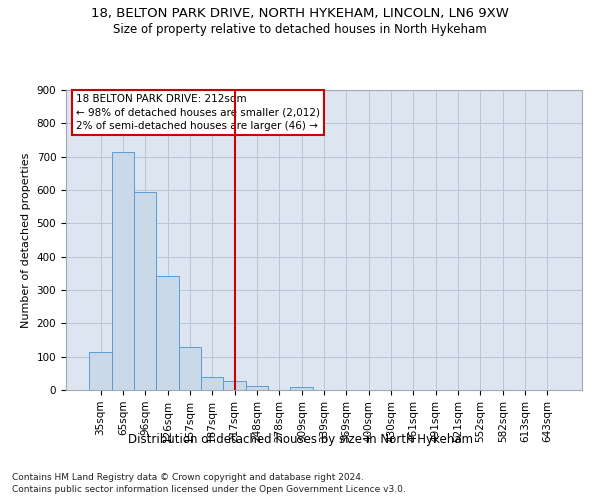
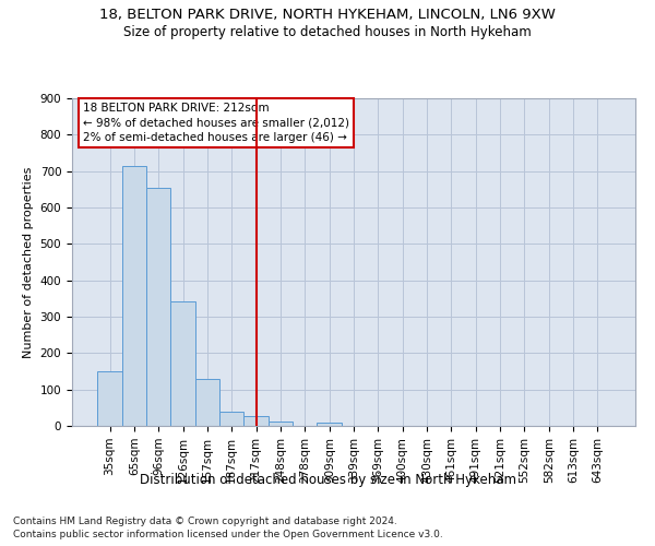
35sqm: 115 -> 150
96sqm: 595 -> 655
